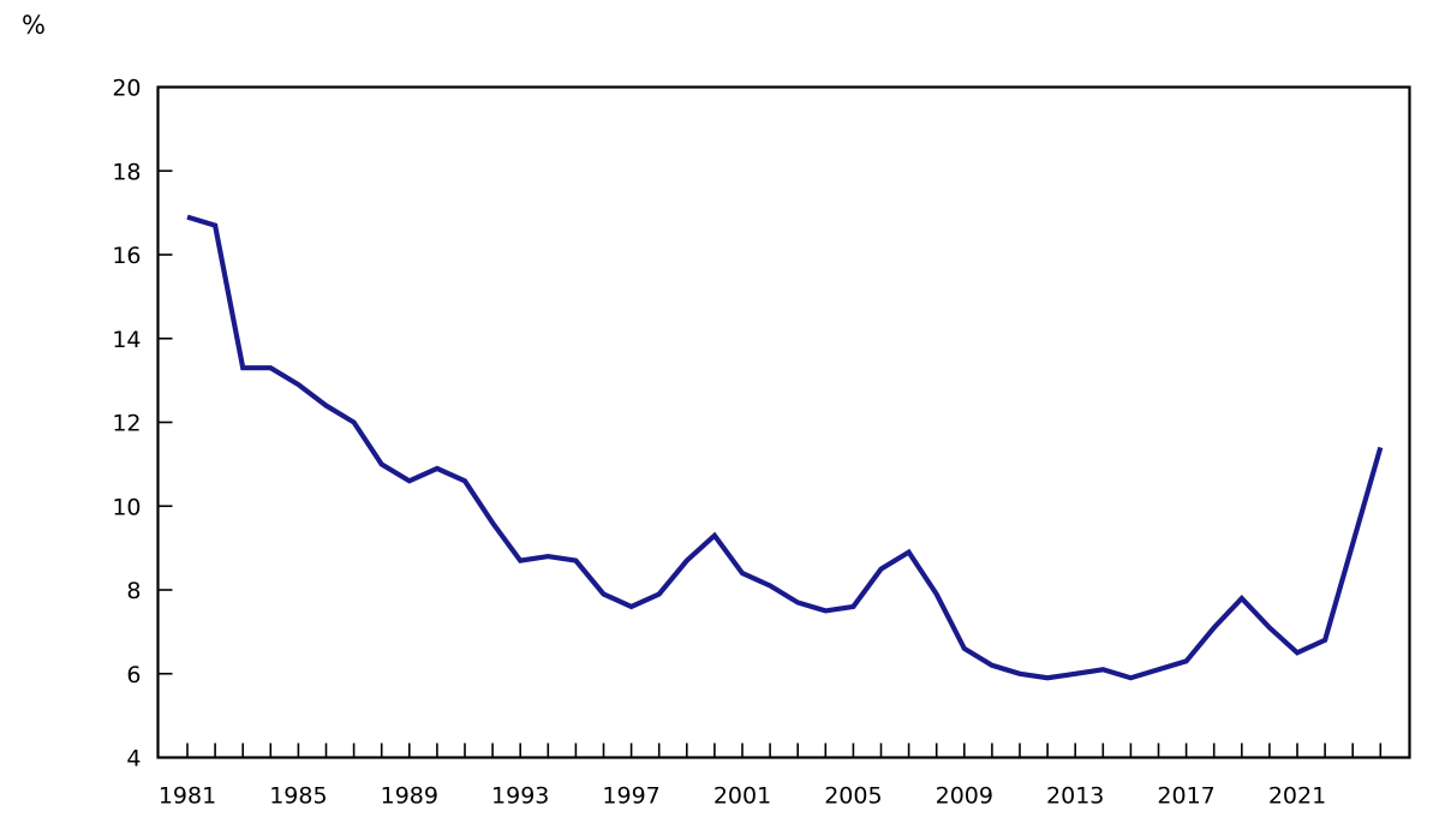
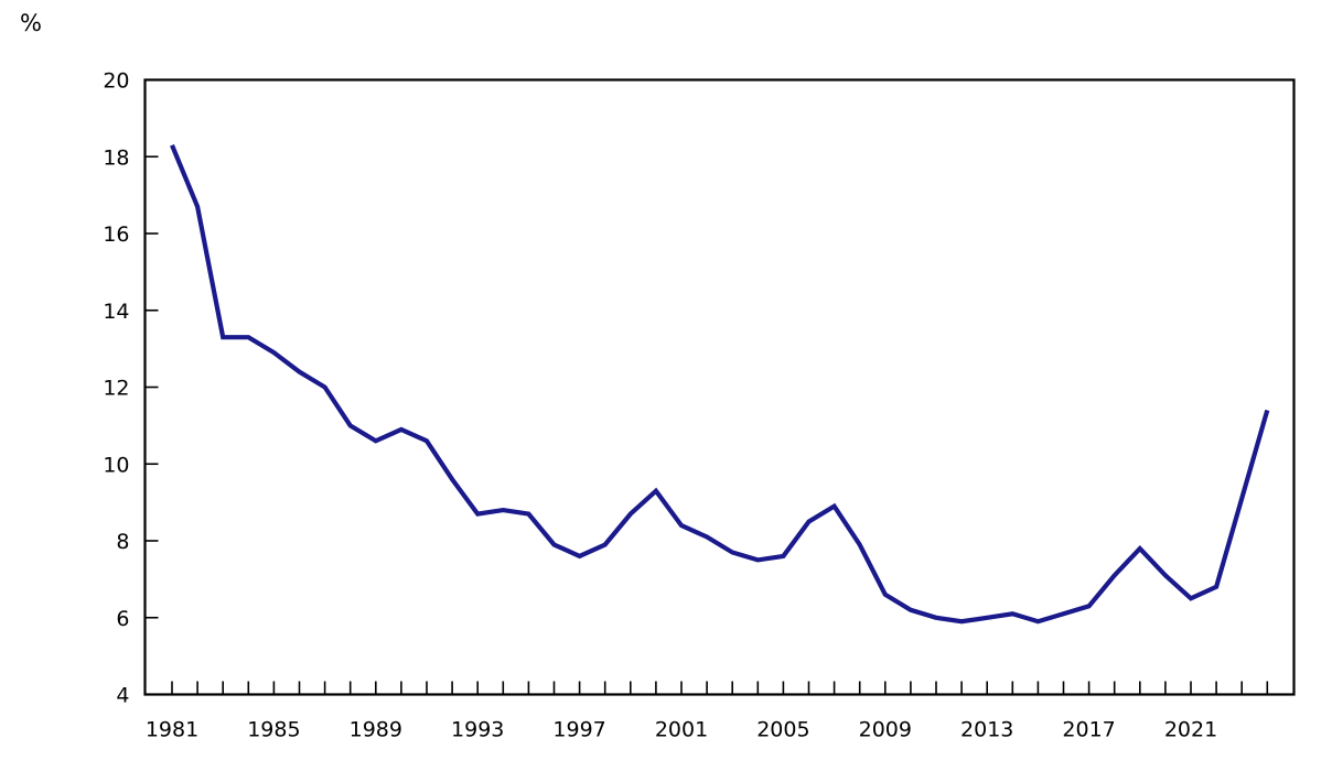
1981: 16.9 -> 18.3
